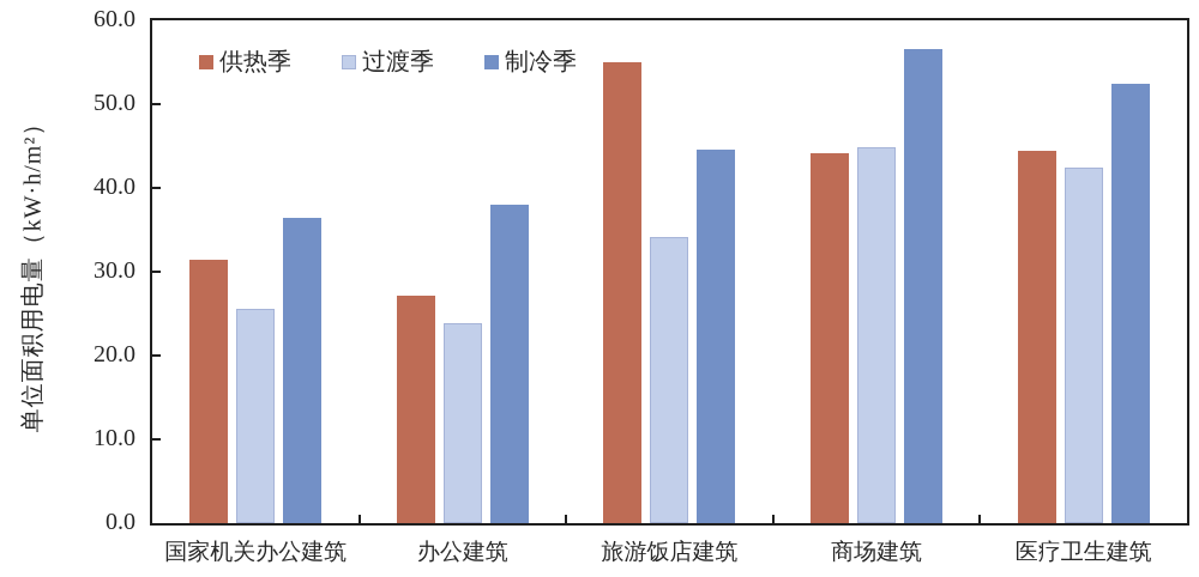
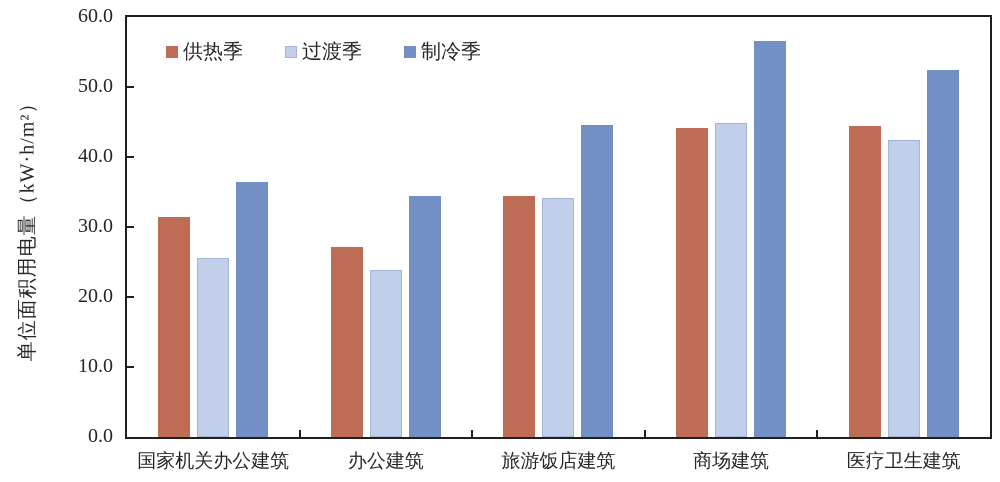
制冷季/办公建筑: 38 -> 34
供热季/旅游饭店建筑: 55 -> 34
